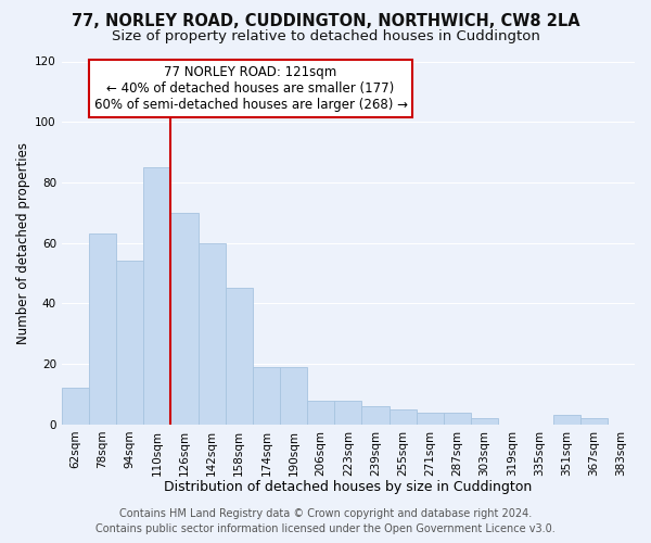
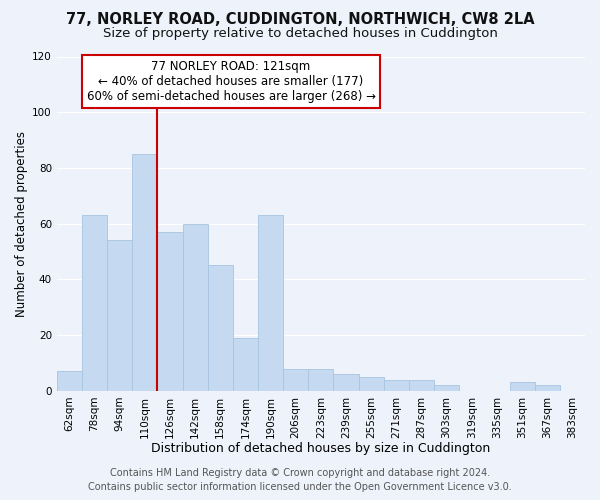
62sqm: 12 -> 7
126sqm: 70 -> 57
190sqm: 19 -> 63
